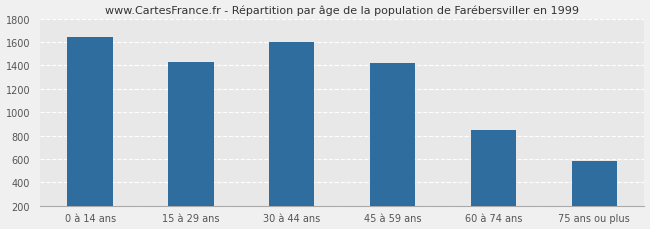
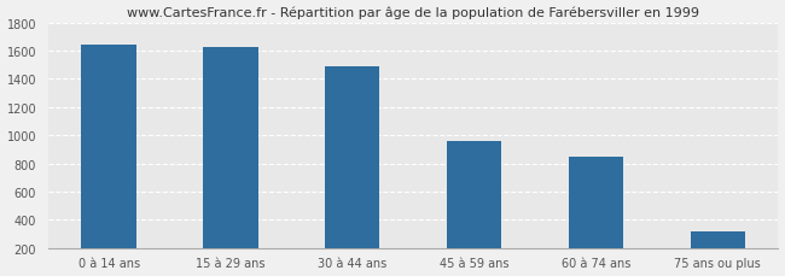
15 à 29 ans: 1430 -> 1630
30 à 44 ans: 1600 -> 1490
45 à 59 ans: 1420 -> 960
75 ans ou plus: 580 -> 320
